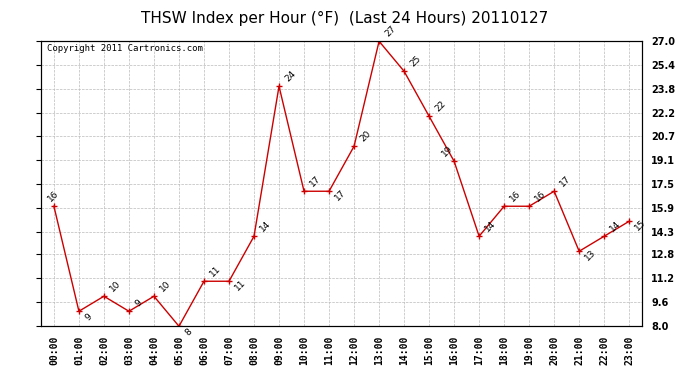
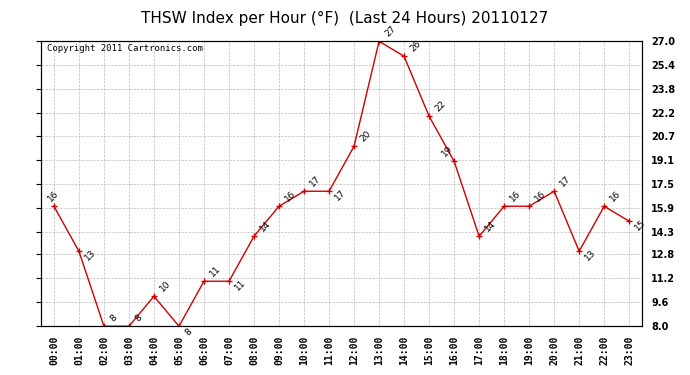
01:00: 9 -> 13
02:00: 10 -> 8
03:00: 9 -> 8
09:00: 24 -> 16
14:00: 25 -> 26
22:00: 14 -> 16
